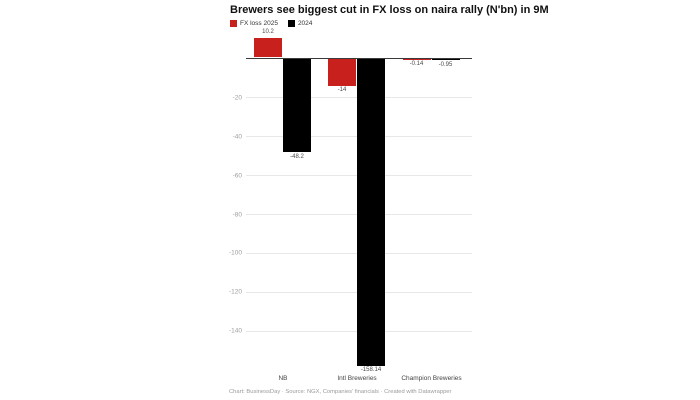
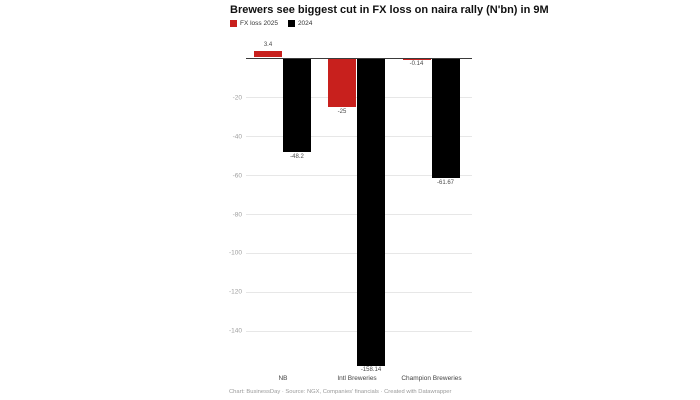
FX loss 2025/NB: 10.2 -> 3.4
FX loss 2025/Intl Breweries: -14 -> -25
2024/Champion Breweries: -0.95 -> -61.67
